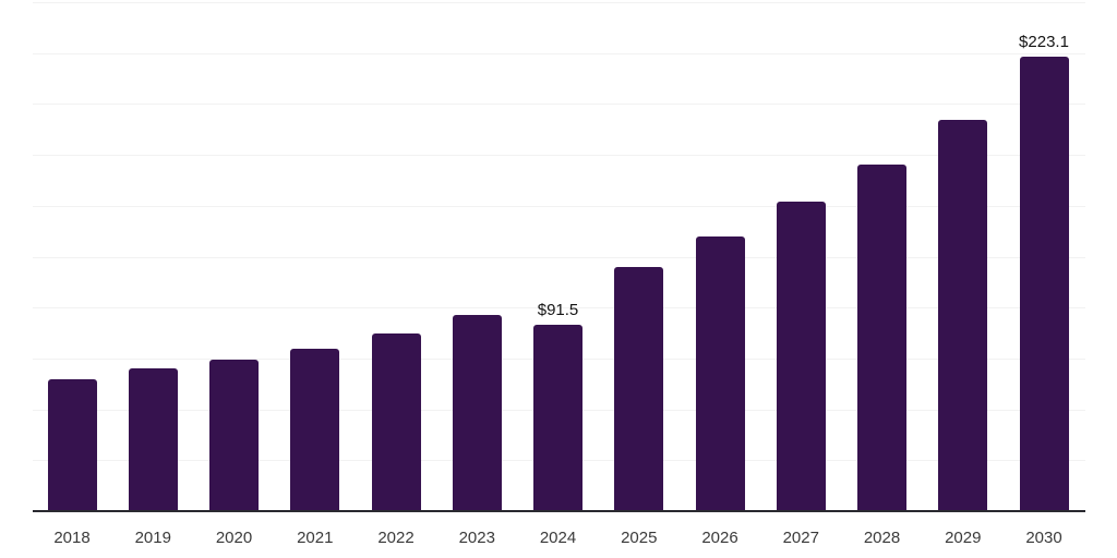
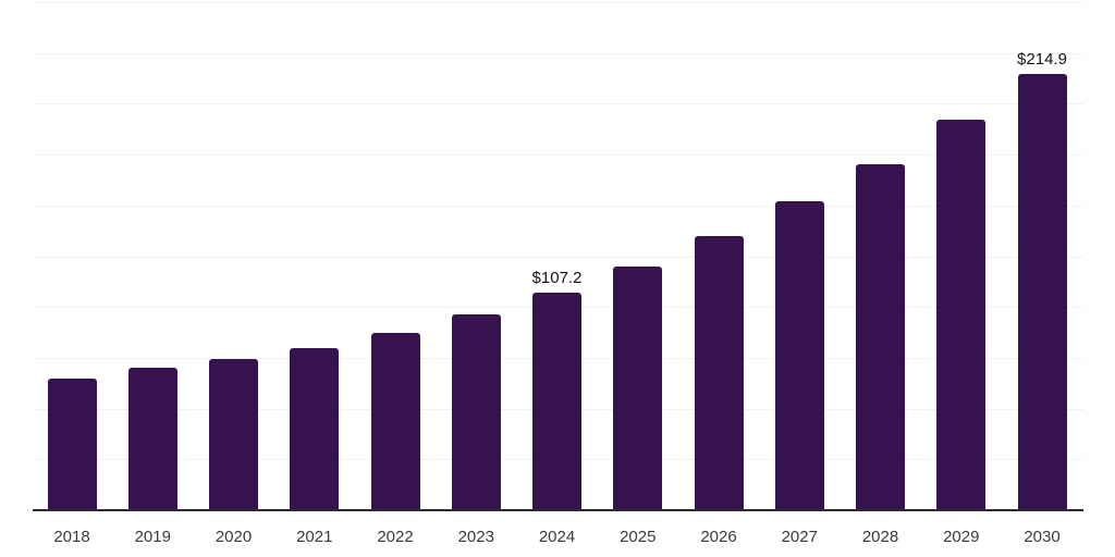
2024: $91.5 -> $107.2
2030: $223.1 -> $214.9
